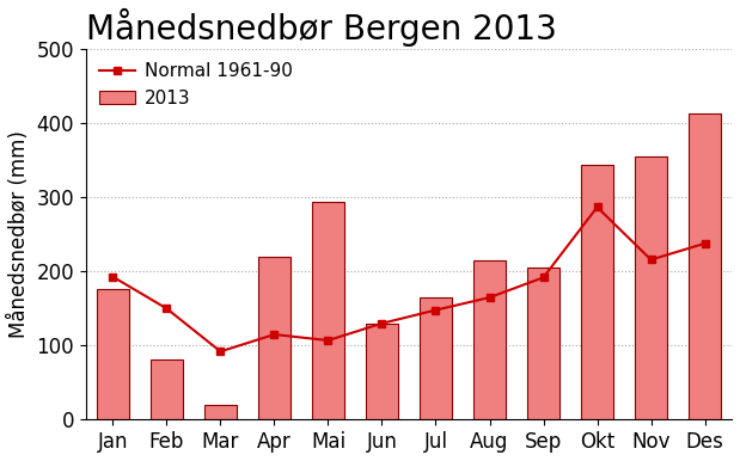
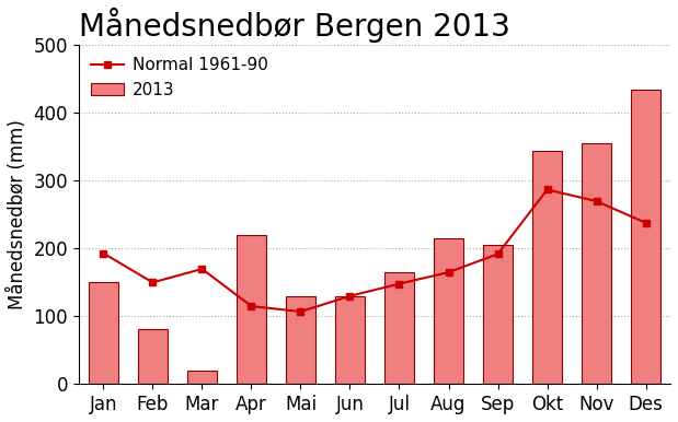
2013/Jan: 176 -> 150
Normal 1961-90/Mar: 92 -> 170
2013/Mai: 294 -> 130
Normal 1961-90/Nov: 216 -> 270
2013/Des: 414 -> 435
